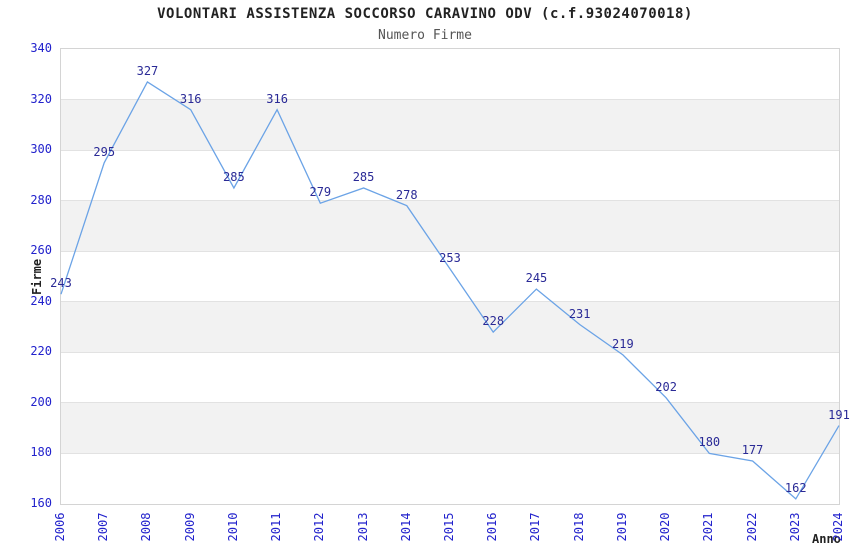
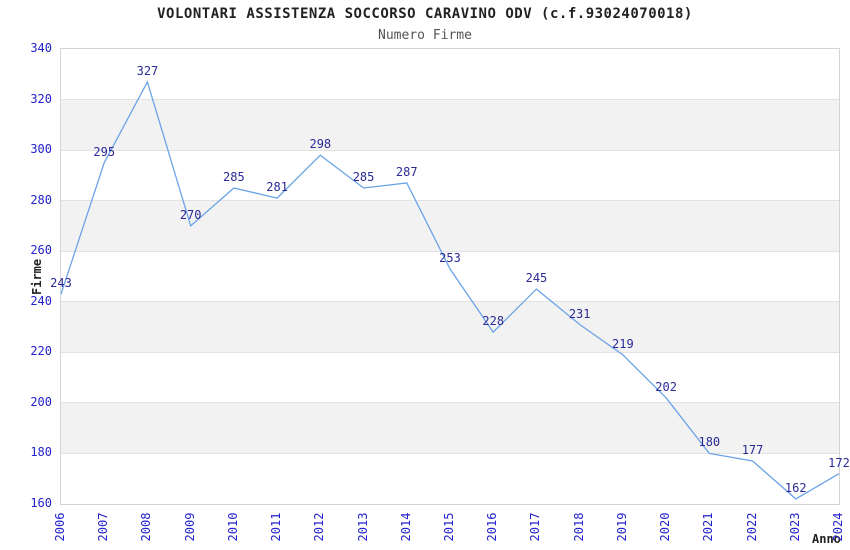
2009: 316 -> 270
2011: 316 -> 281
2012: 279 -> 298
2014: 278 -> 287
2024: 191 -> 172
